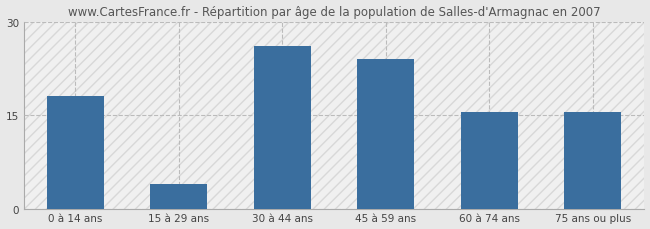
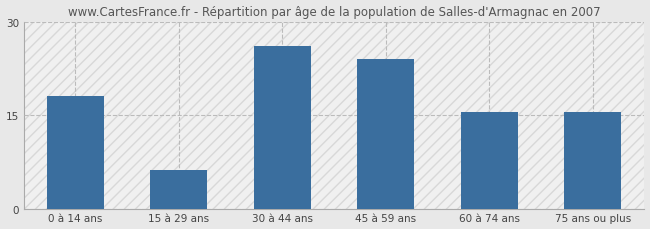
15 à 29 ans: 4.0 -> 6.2
